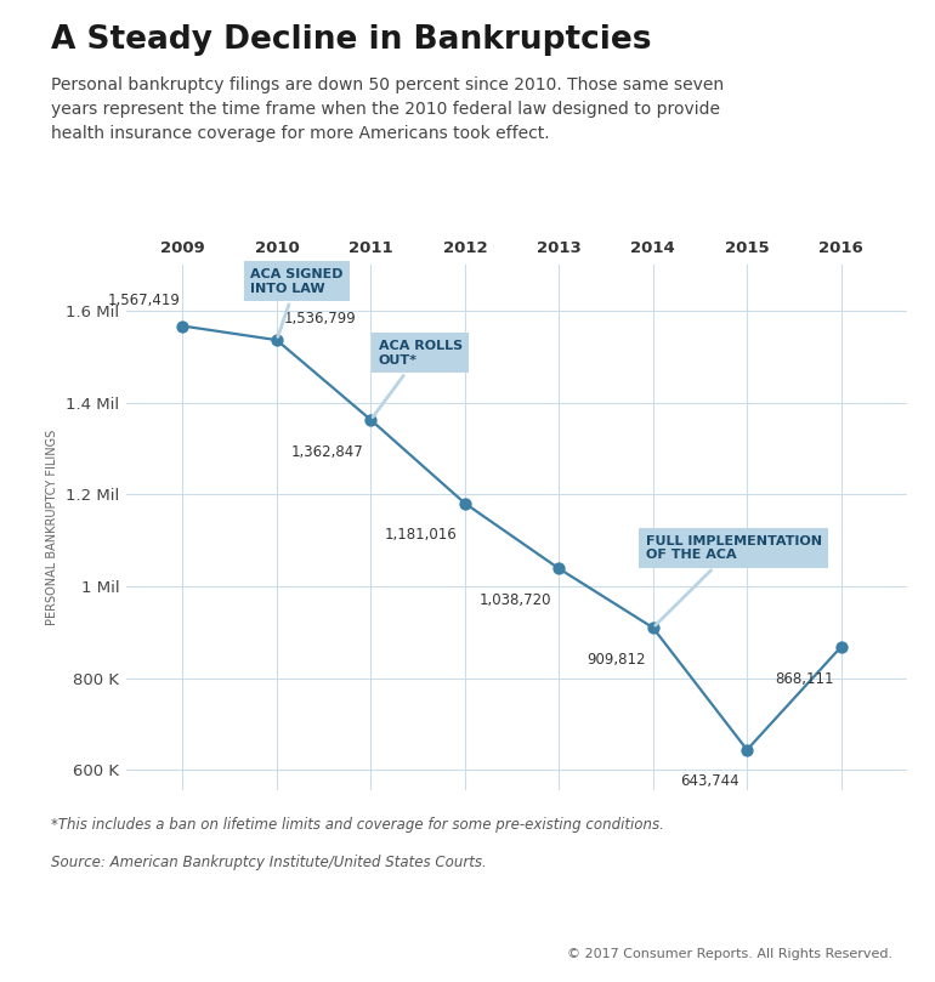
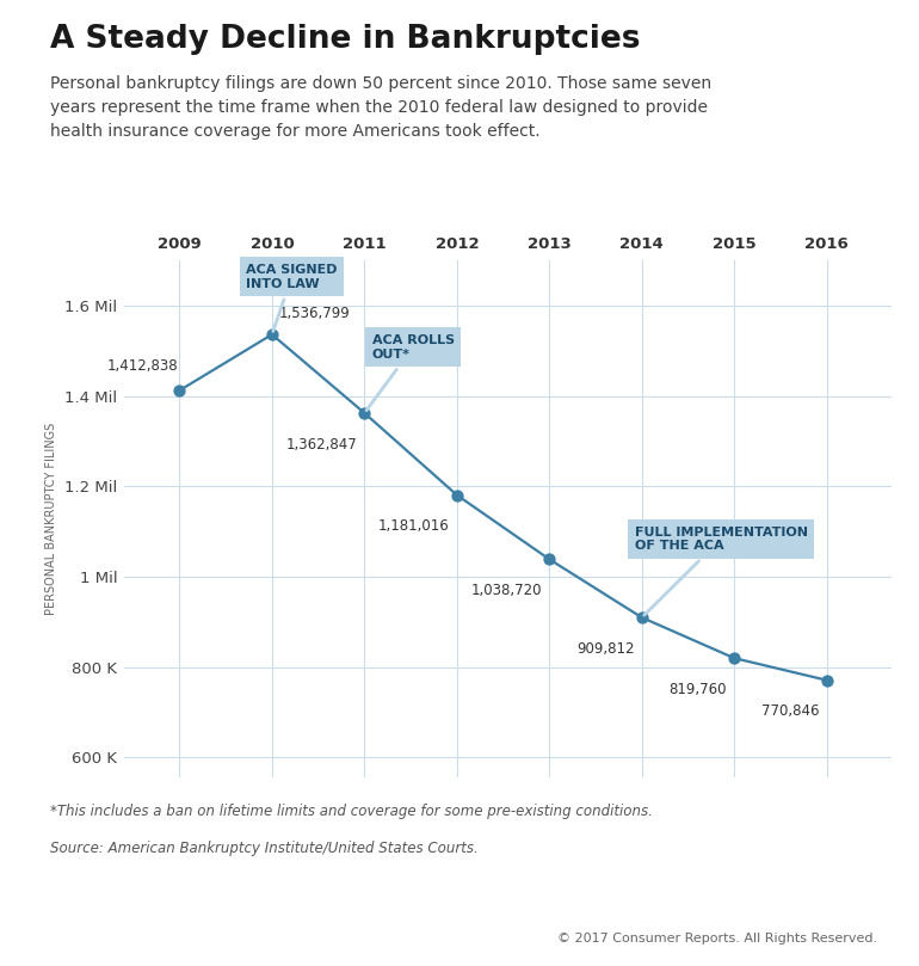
2009: 1,567,419 -> 1,412,838
2015: 643,744 -> 819,760
2016: 868,111 -> 770,846
